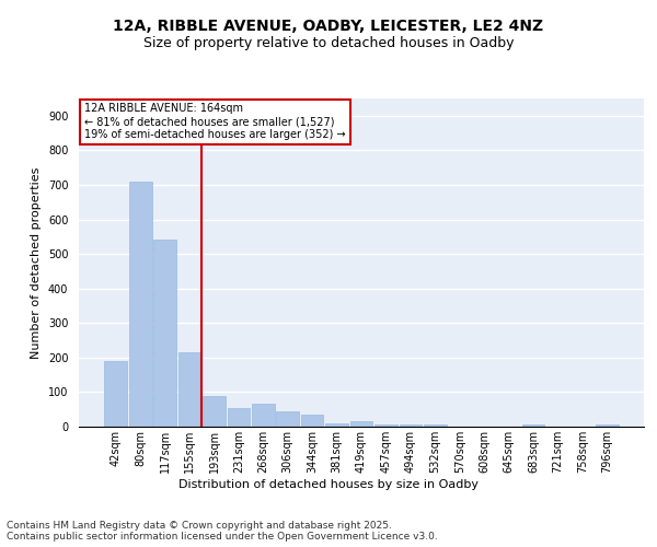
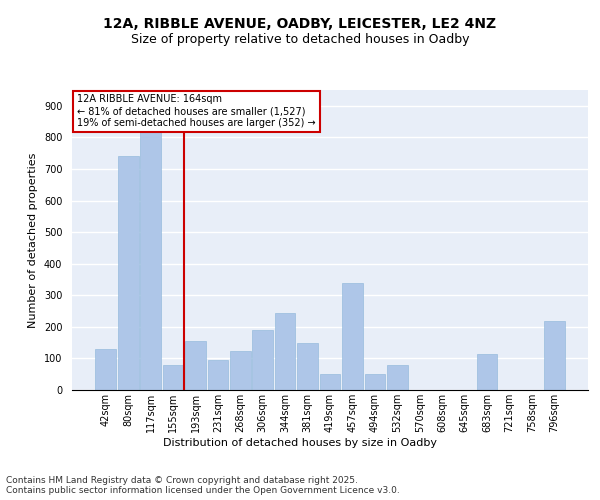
42sqm: 190 -> 130
80sqm: 710 -> 740
117sqm: 540 -> 825
155sqm: 215 -> 80
193sqm: 90 -> 155
231sqm: 55 -> 95
268sqm: 65 -> 125
306sqm: 45 -> 190
344sqm: 35 -> 245
381sqm: 10 -> 150
419sqm: 15 -> 50
457sqm: 5 -> 340
494sqm: 5 -> 50
532sqm: 5 -> 80
683sqm: 5 -> 115
796sqm: 5 -> 220
